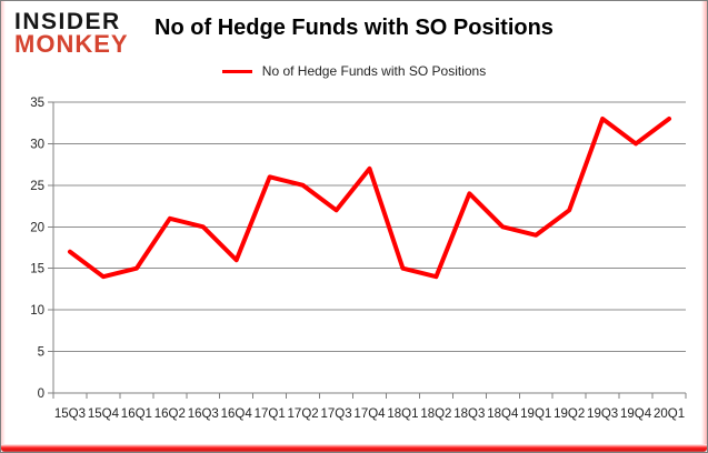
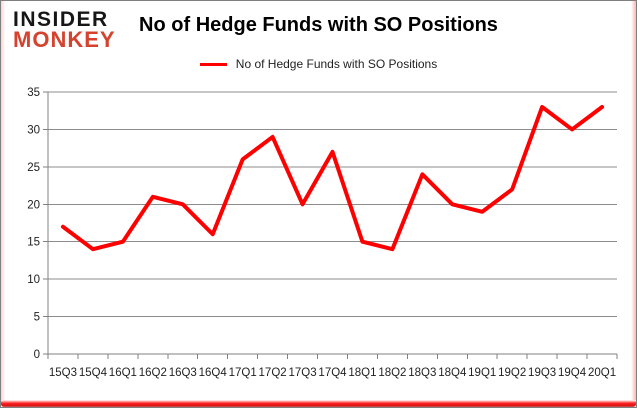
17Q2: 25 -> 29
17Q3: 22 -> 20
